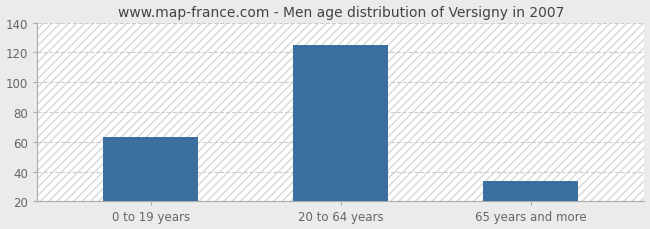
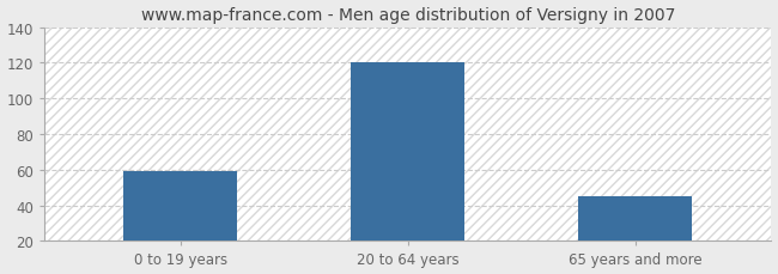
0 to 19 years: 63 -> 59
20 to 64 years: 125 -> 120
65 years and more: 34 -> 45
